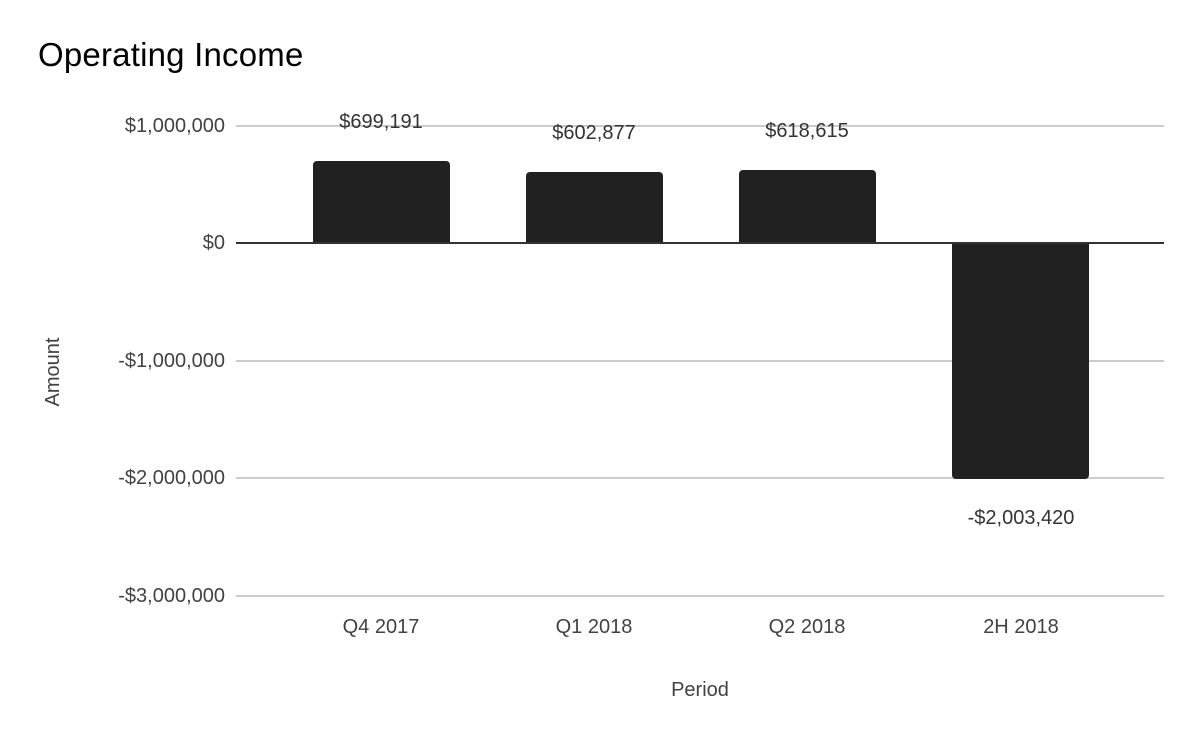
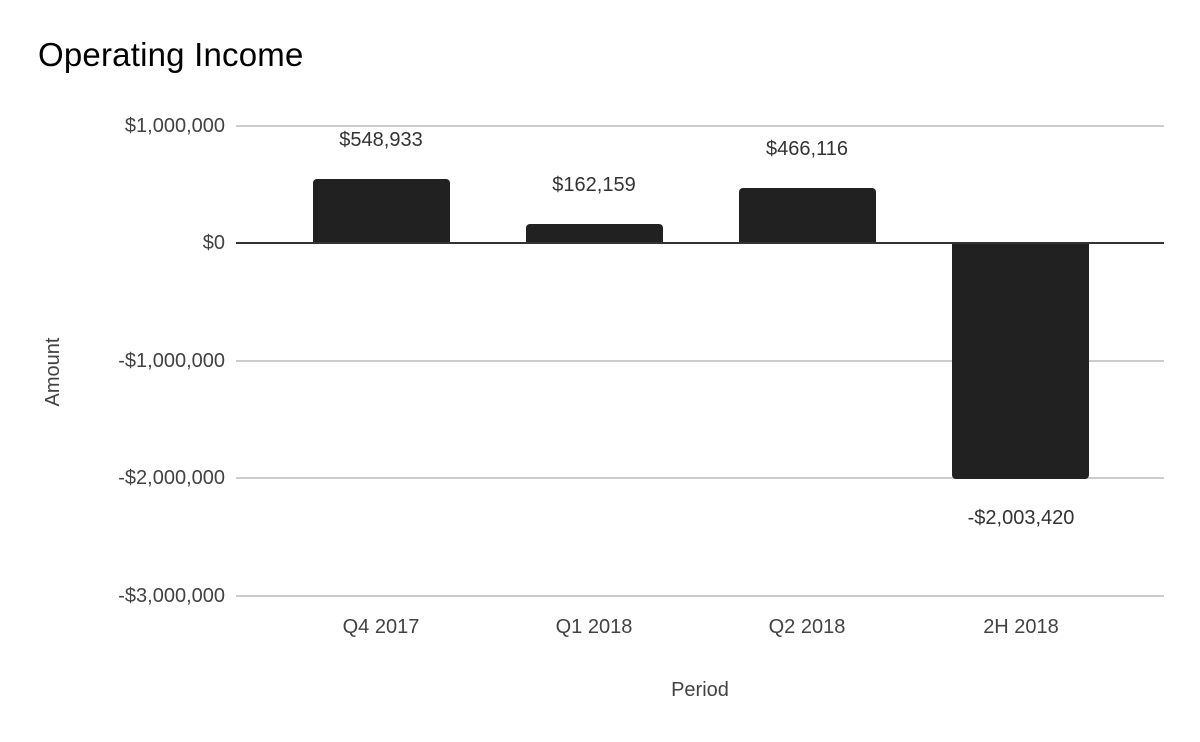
Q4 2017: $699,191 -> $548,933
Q1 2018: $602,877 -> $162,159
Q2 2018: $618,615 -> $466,116
